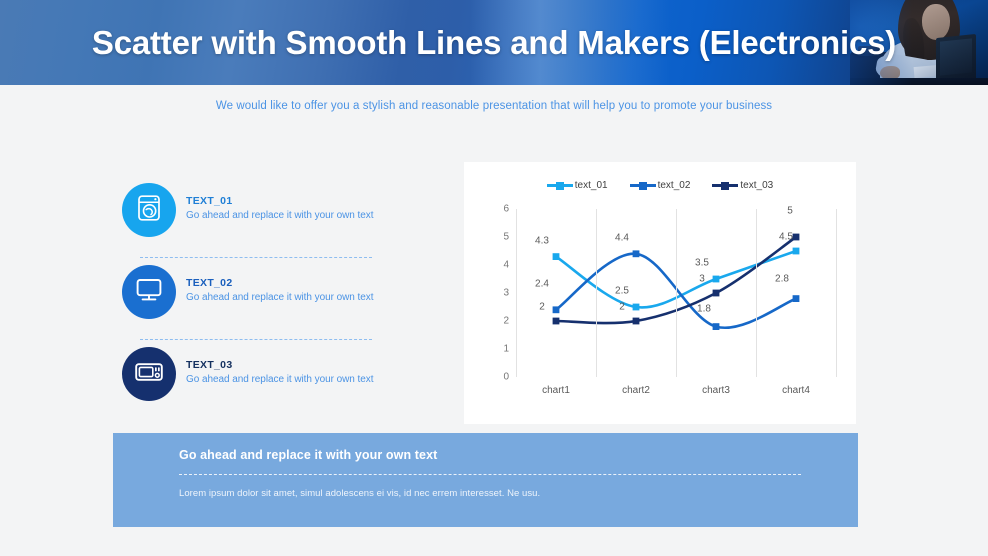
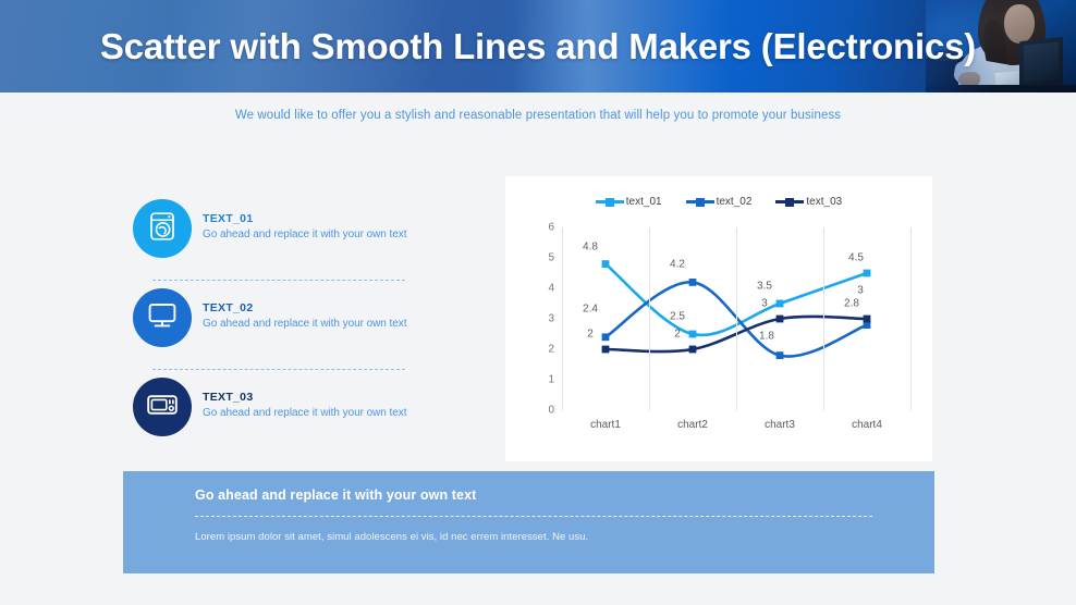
text_01/chart1: 4.3 -> 4.8
text_02/chart2: 4.4 -> 4.2
text_03/chart4: 5 -> 3
